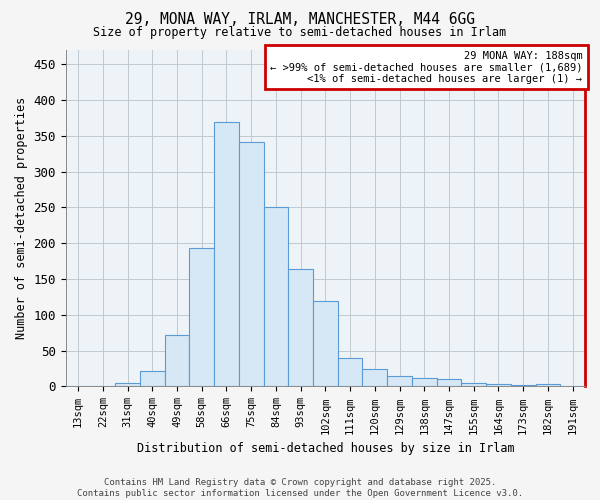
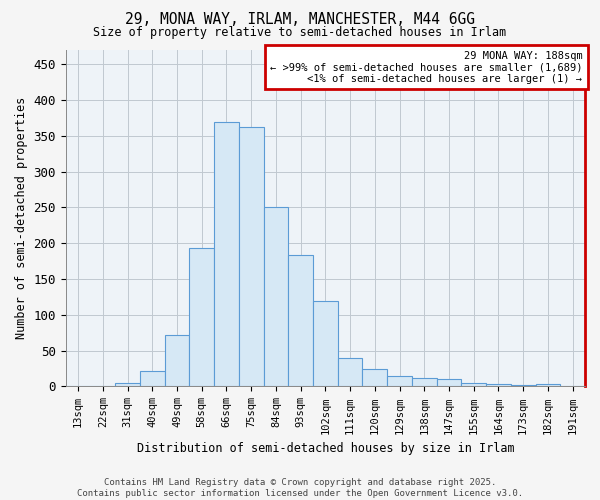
75sqm: 342 -> 362
93sqm: 164 -> 183
